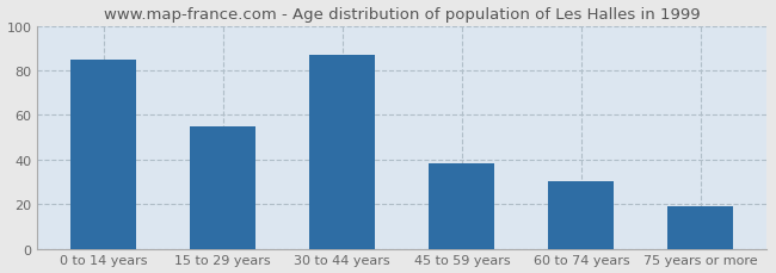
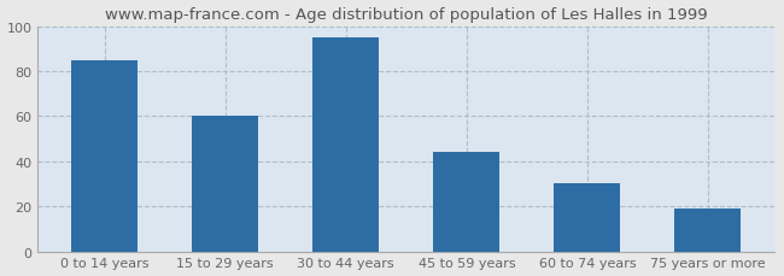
15 to 29 years: 55 -> 60
30 to 44 years: 87 -> 95
45 to 59 years: 38 -> 44
